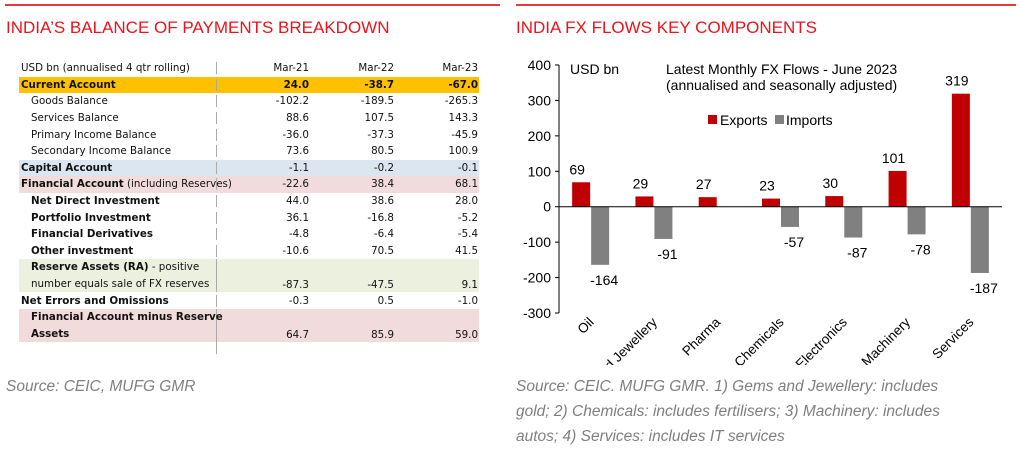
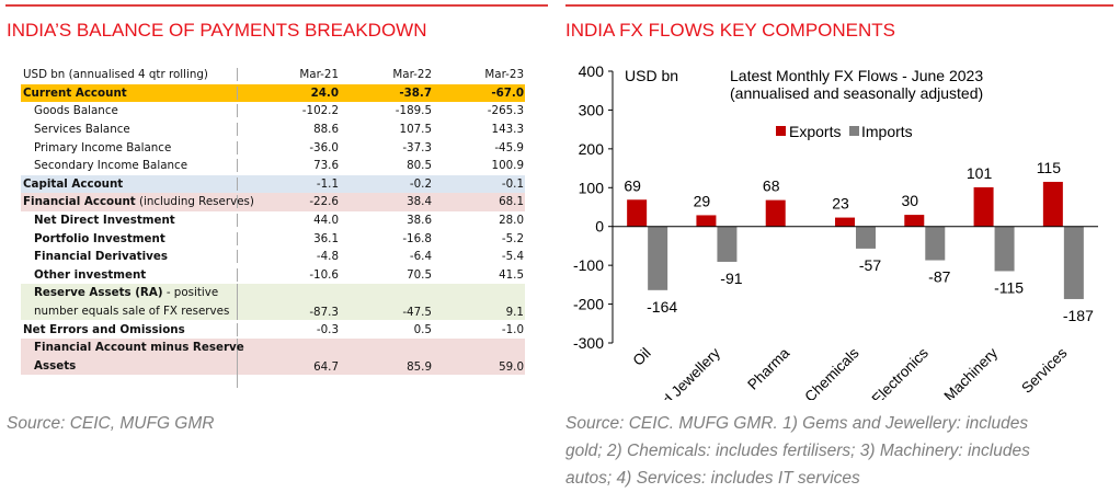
Exports/Pharma: 27 -> 68
Imports/Machinery: -78 -> -115
Exports/Services: 319 -> 115
